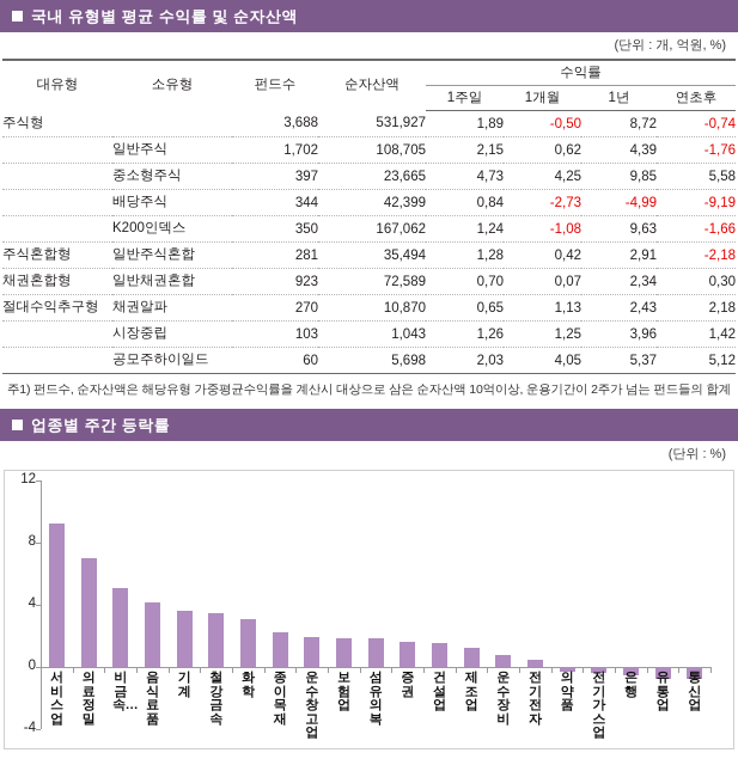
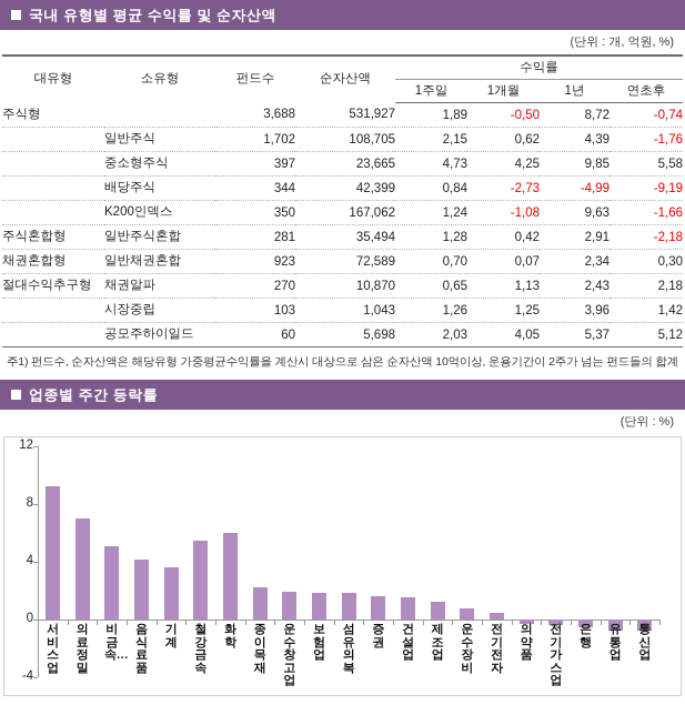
철강금속: 3.5 -> 5.5
화학: 3.0 -> 6.0
